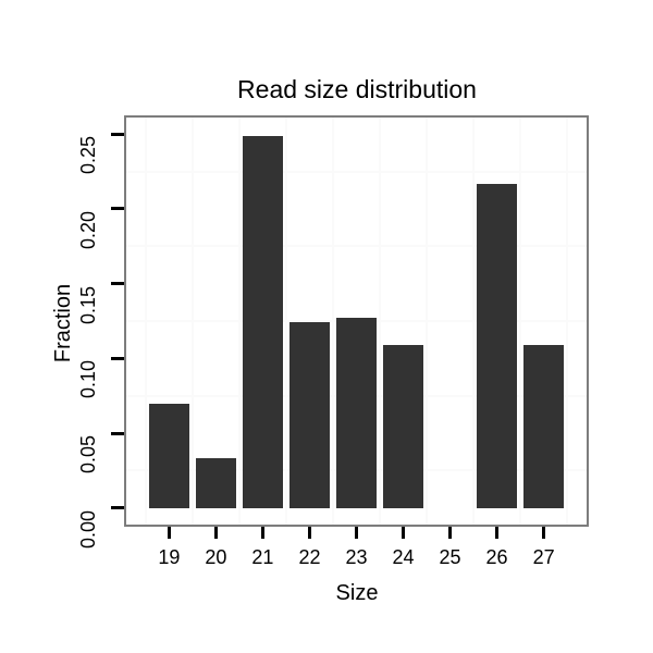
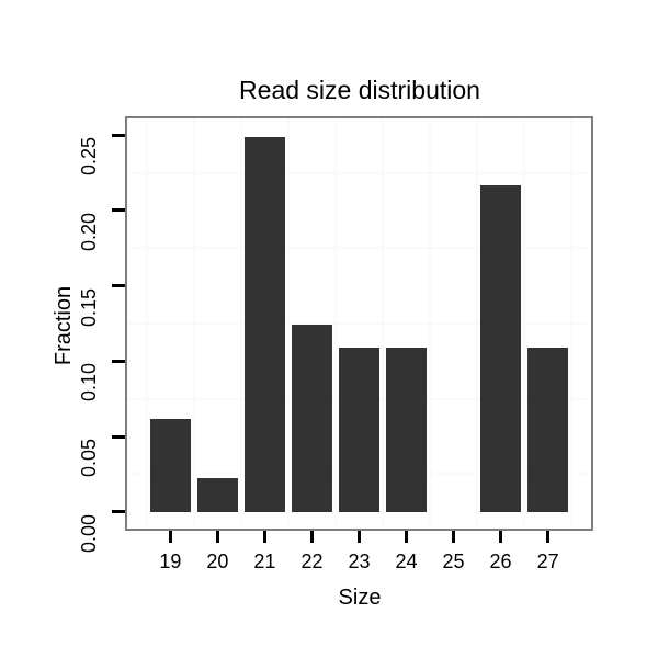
19: 0.070 -> 0.062
20: 0.033 -> 0.022
23: 0.127 -> 0.109
